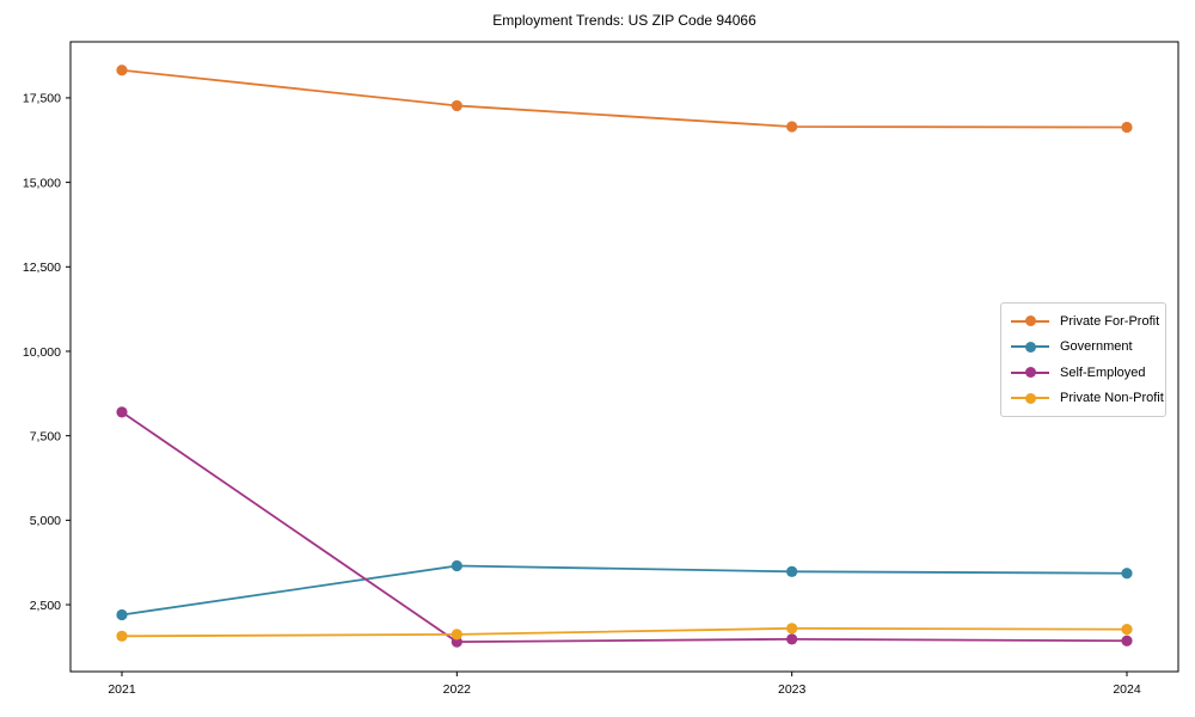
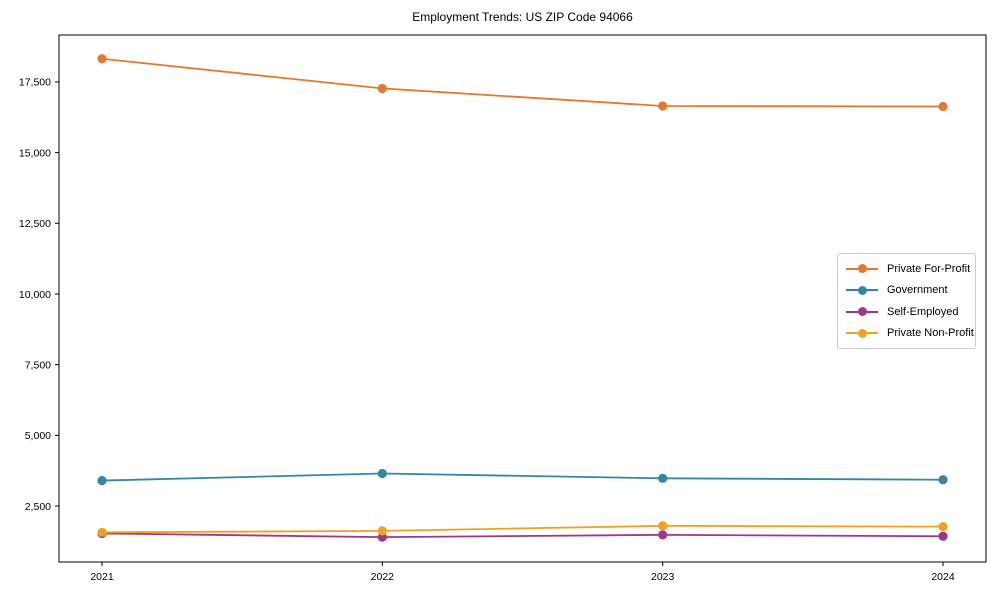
Government/2021: 2200 -> 3400
Self-Employed/2021: 8200 -> 1500
